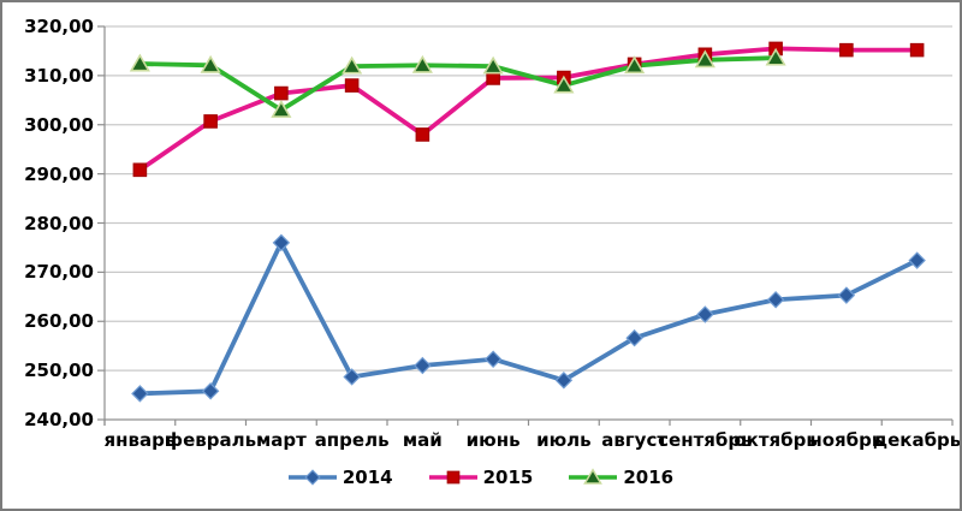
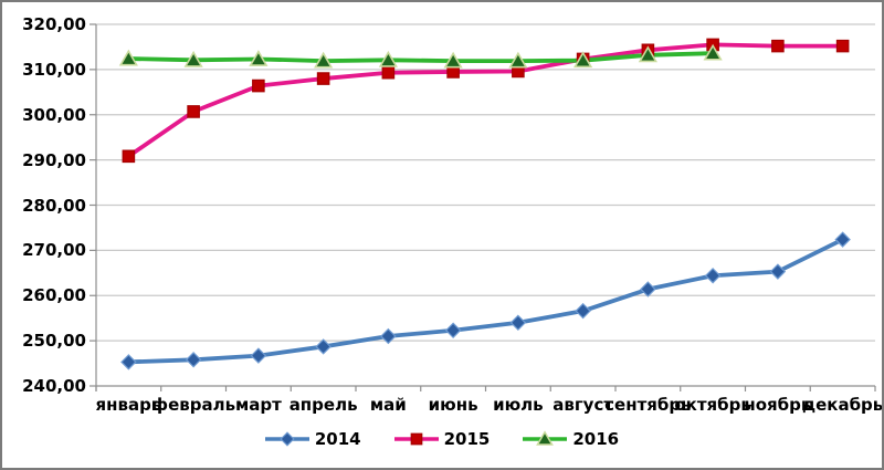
2014/март: 276 -> 247
2016/март: 303 -> 312
2015/май: 298 -> 309
2014/июль: 248 -> 254
2016/июль: 308 -> 312
